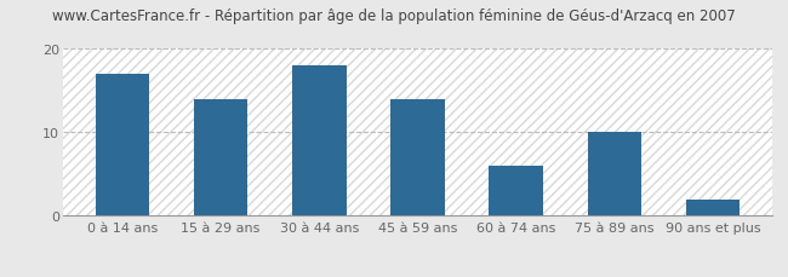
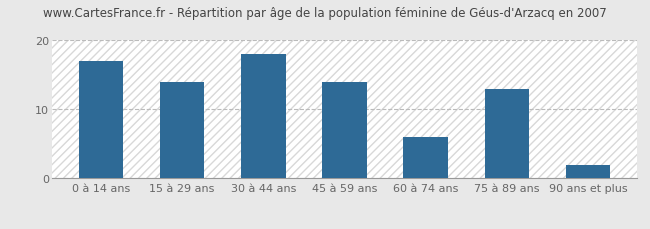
75 à 89 ans: 10 -> 13
